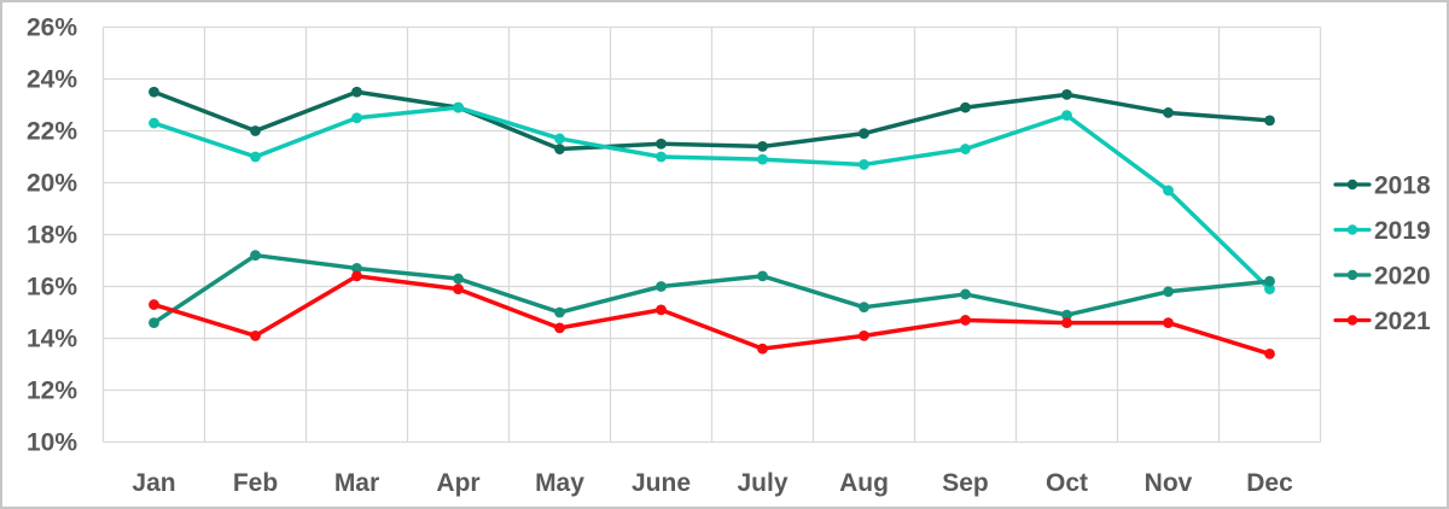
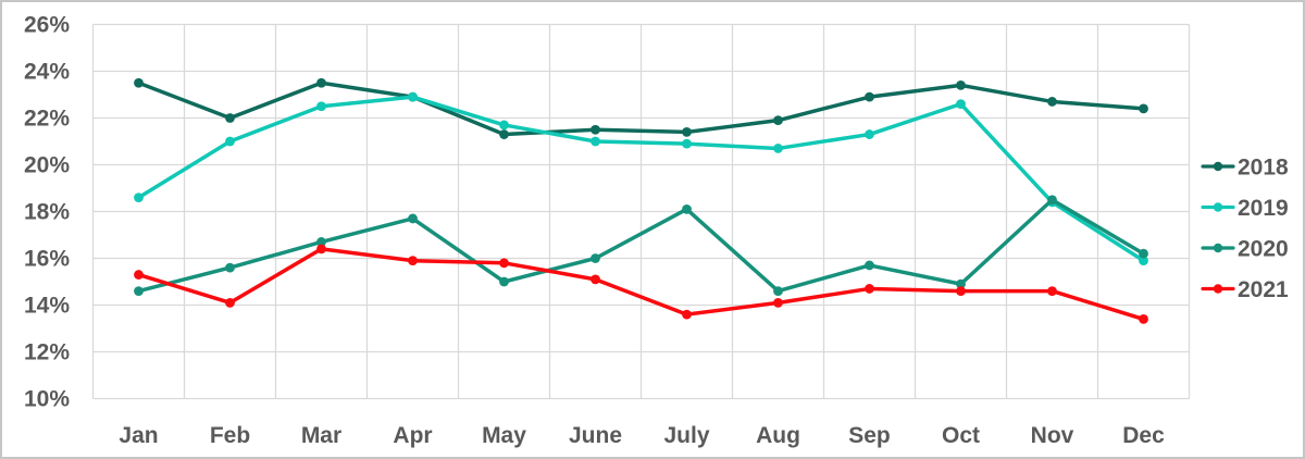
2019/Jan: 22.3% -> 18.6%
2020/Feb: 17.2% -> 15.6%
2020/Apr: 16.3% -> 17.7%
2021/May: 14.4% -> 15.8%
2020/July: 16.4% -> 18.1%
2020/Aug: 15.2% -> 14.6%
2019/Nov: 19.7% -> 18.4%
2020/Nov: 15.8% -> 18.5%
